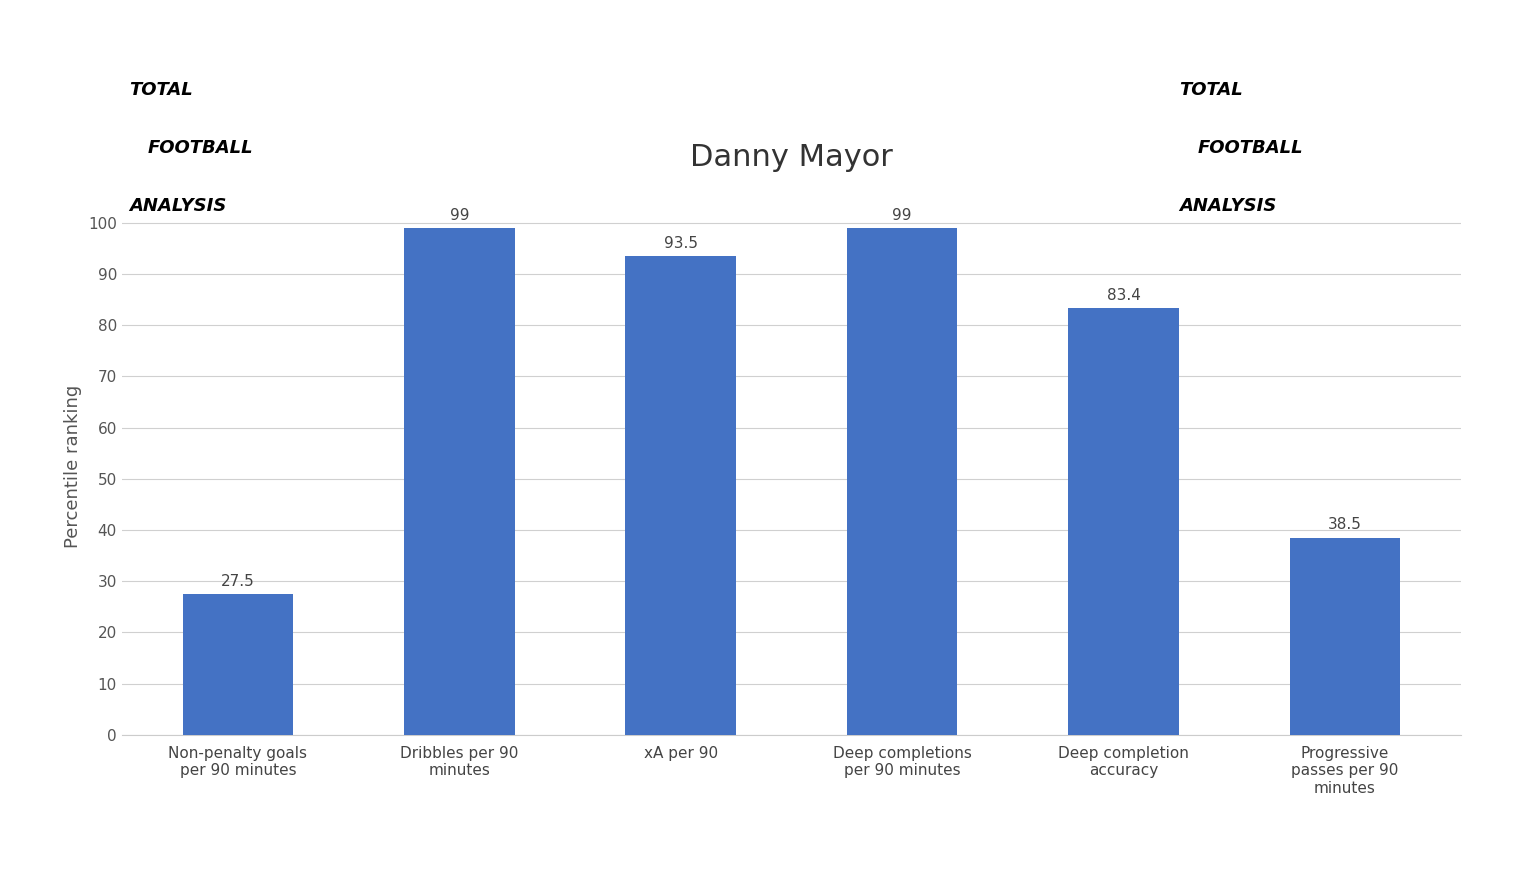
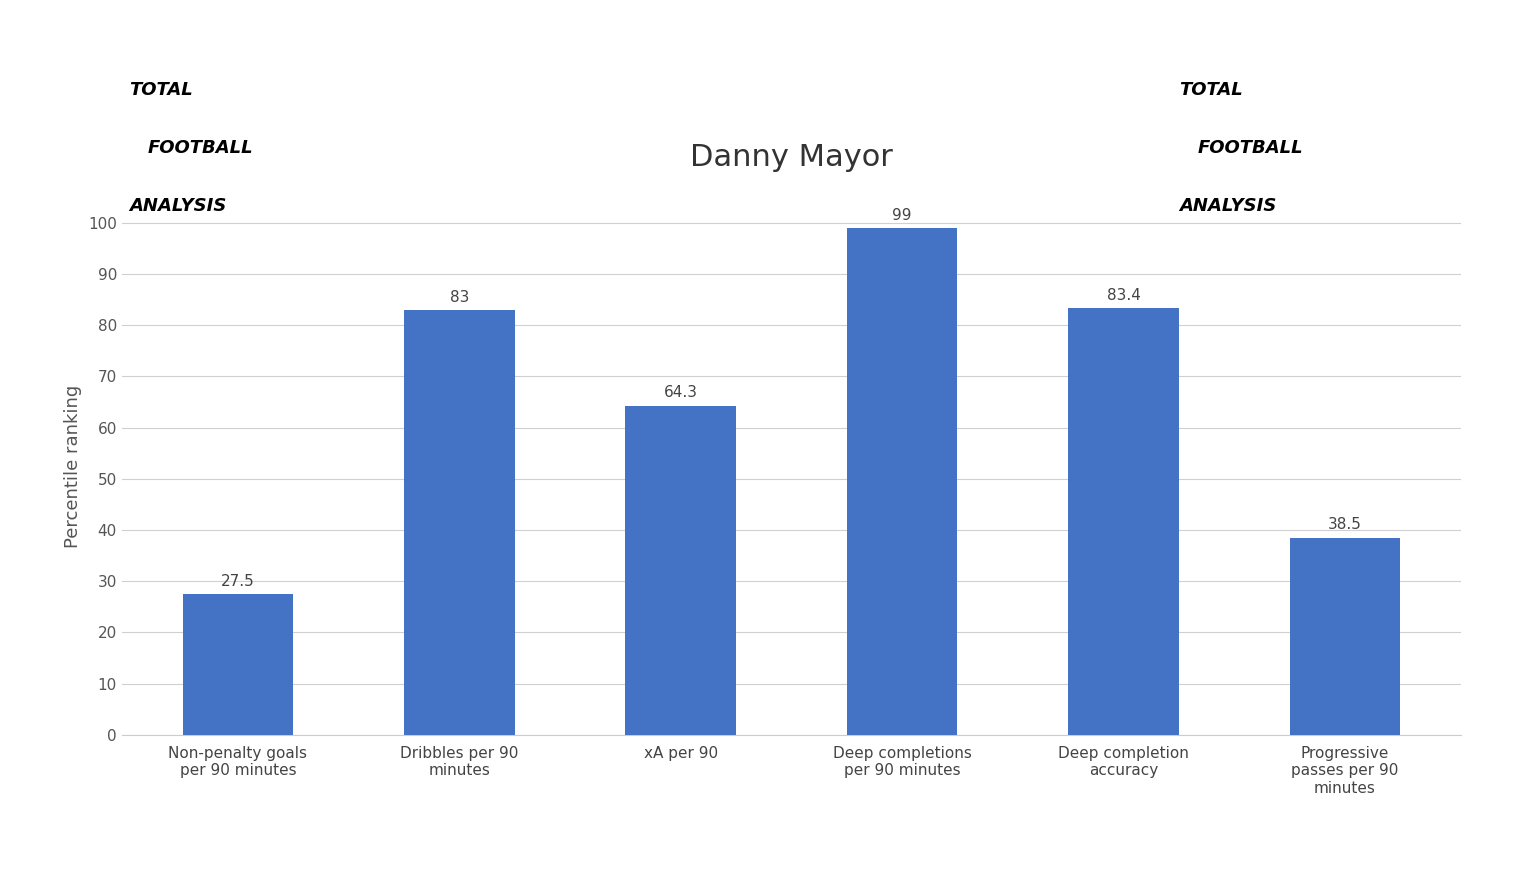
Dribbles per 90 minutes: 99 -> 83
xA per 90: 93.5 -> 64.3
